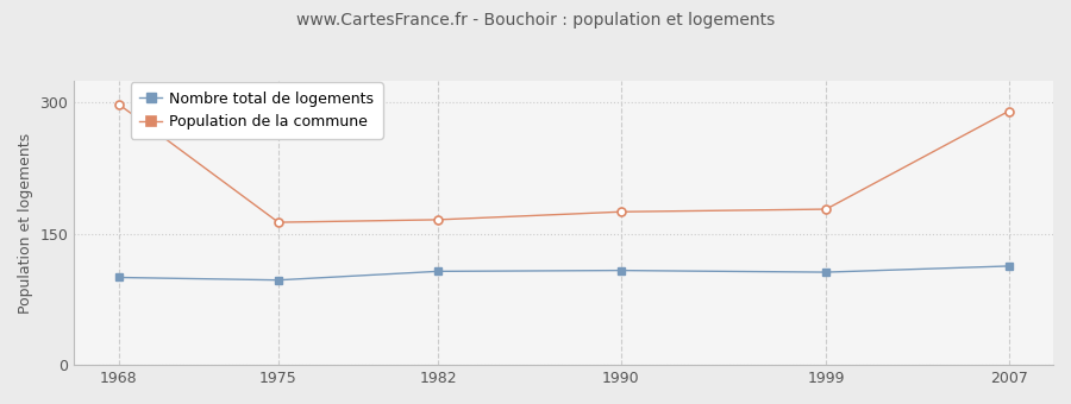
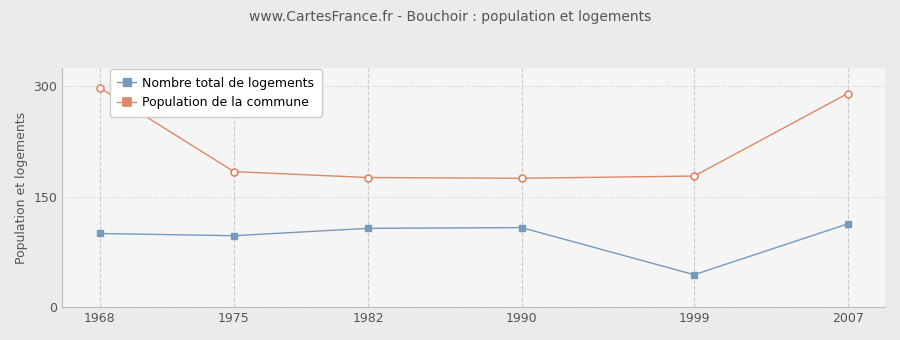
Population de la commune/1975: 163 -> 184
Population de la commune/1982: 166 -> 176
Nombre total de logements/1999: 106 -> 44
